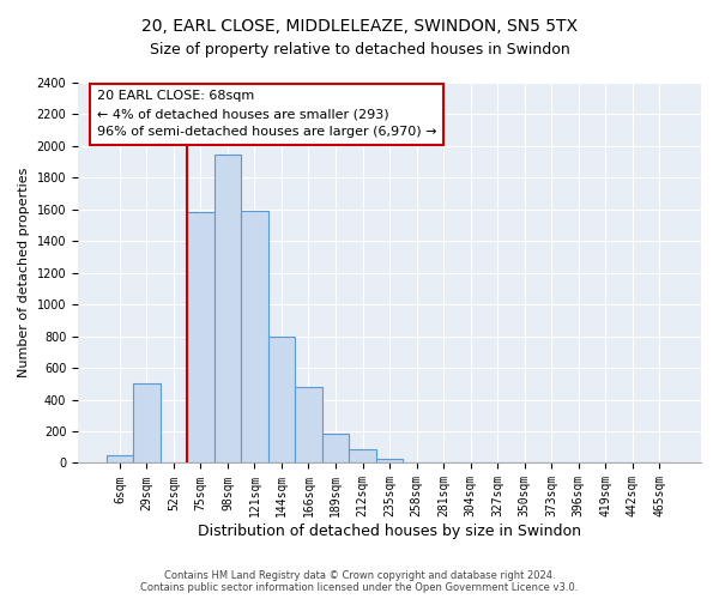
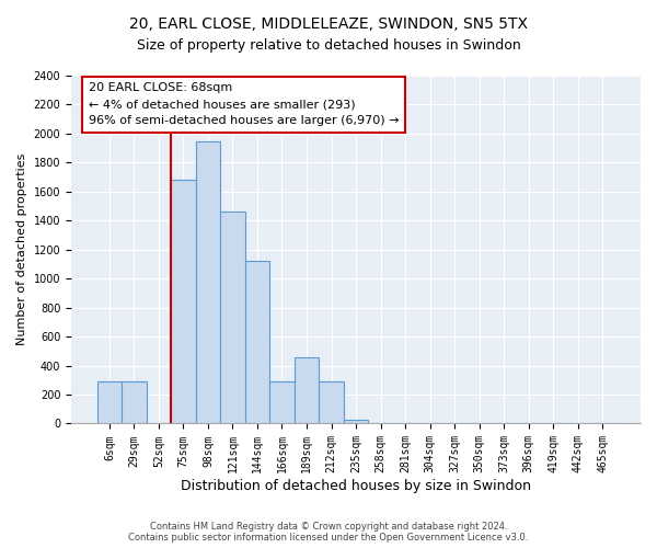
6sqm: 50 -> 290
29sqm: 500 -> 290
75sqm: 1580 -> 1680
121sqm: 1590 -> 1460
144sqm: 800 -> 1120
166sqm: 480 -> 290
189sqm: 180 -> 460
212sqm: 90 -> 290
